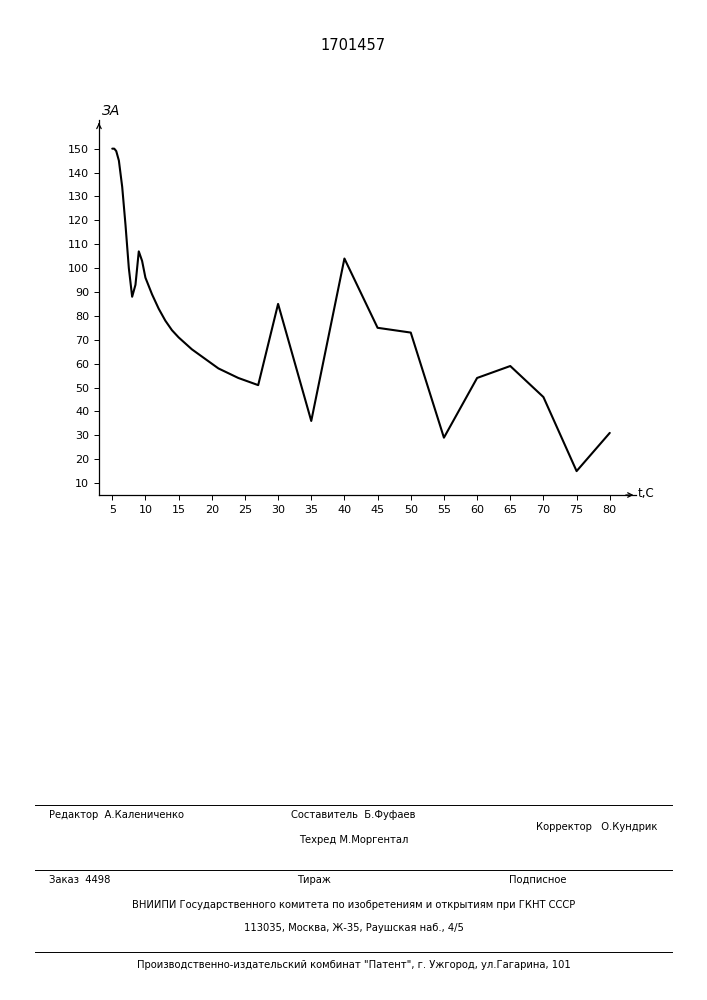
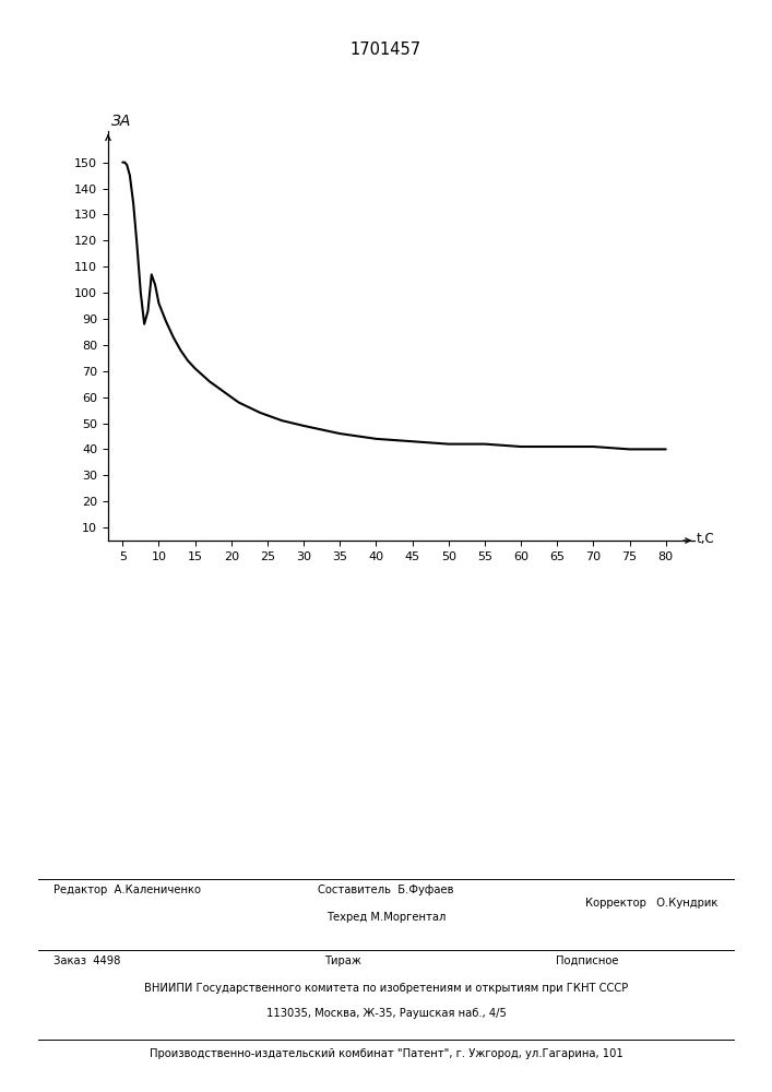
30: 85 -> 49
35: 36 -> 46
40: 104 -> 44
45: 75 -> 43
50: 73 -> 42
55: 29 -> 42
60: 54 -> 41
65: 59 -> 41
70: 46 -> 41
75: 15 -> 40
80: 31 -> 40
